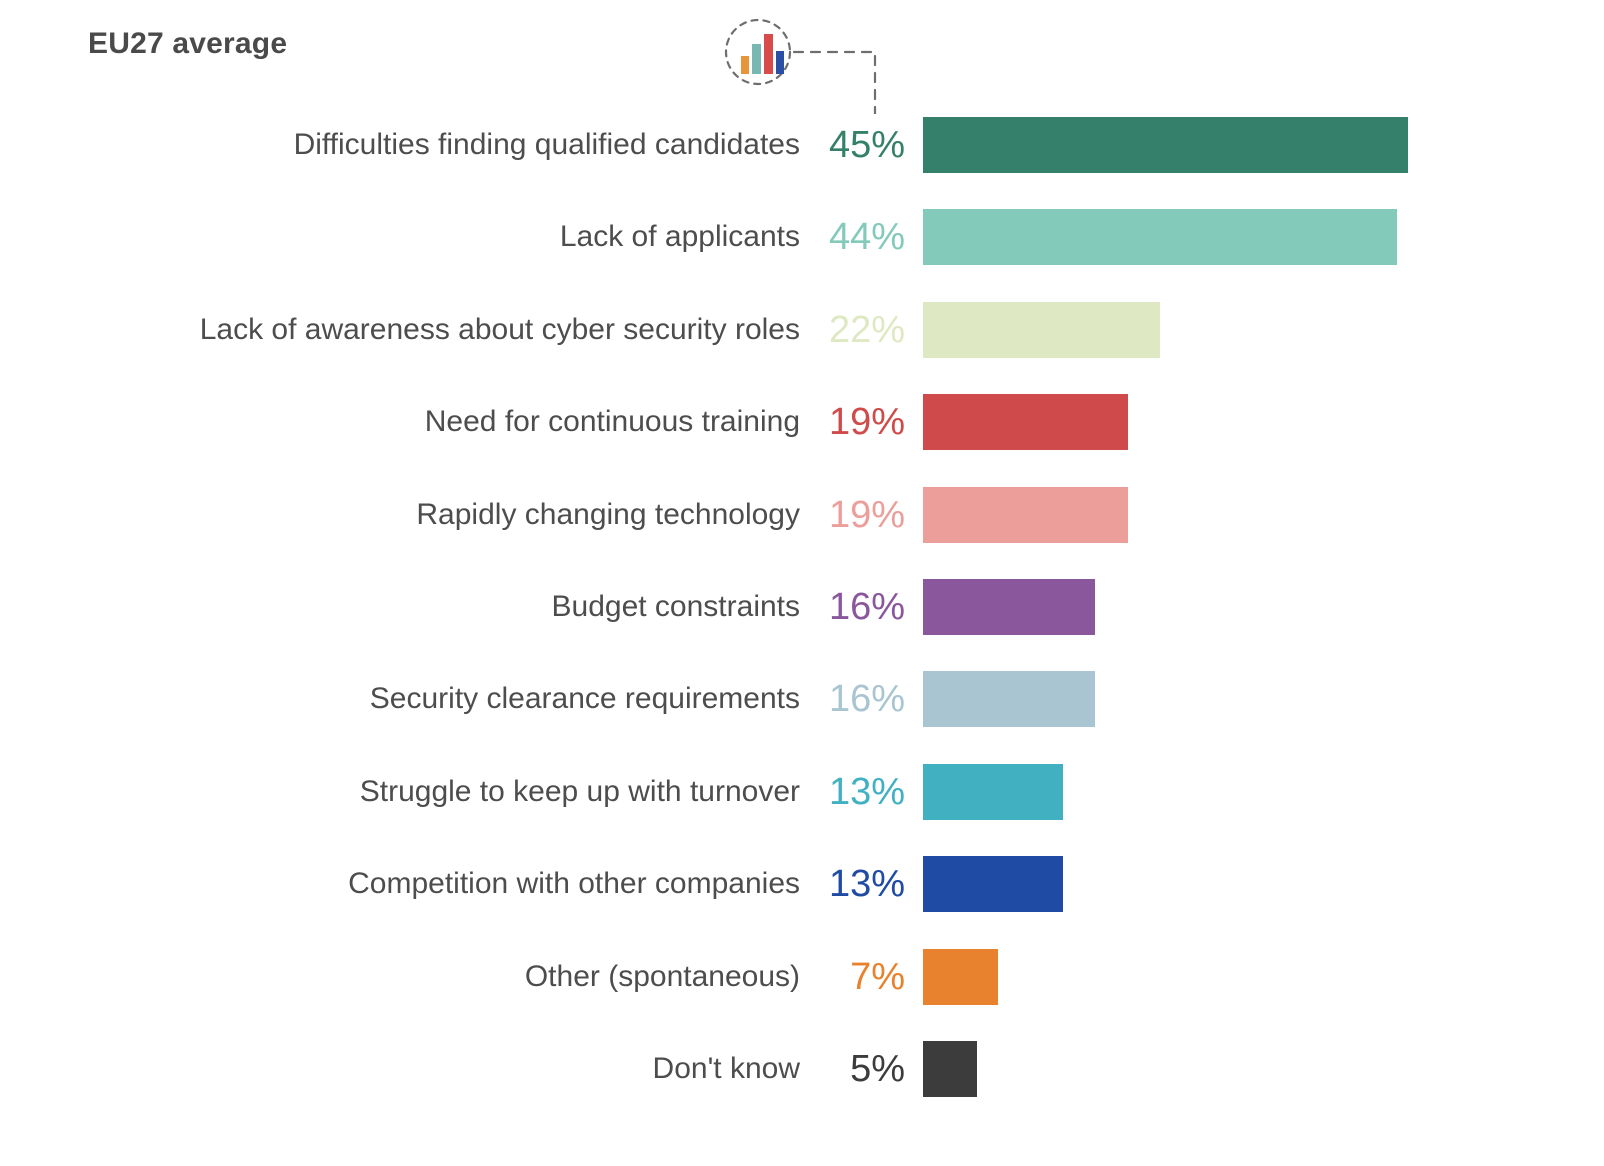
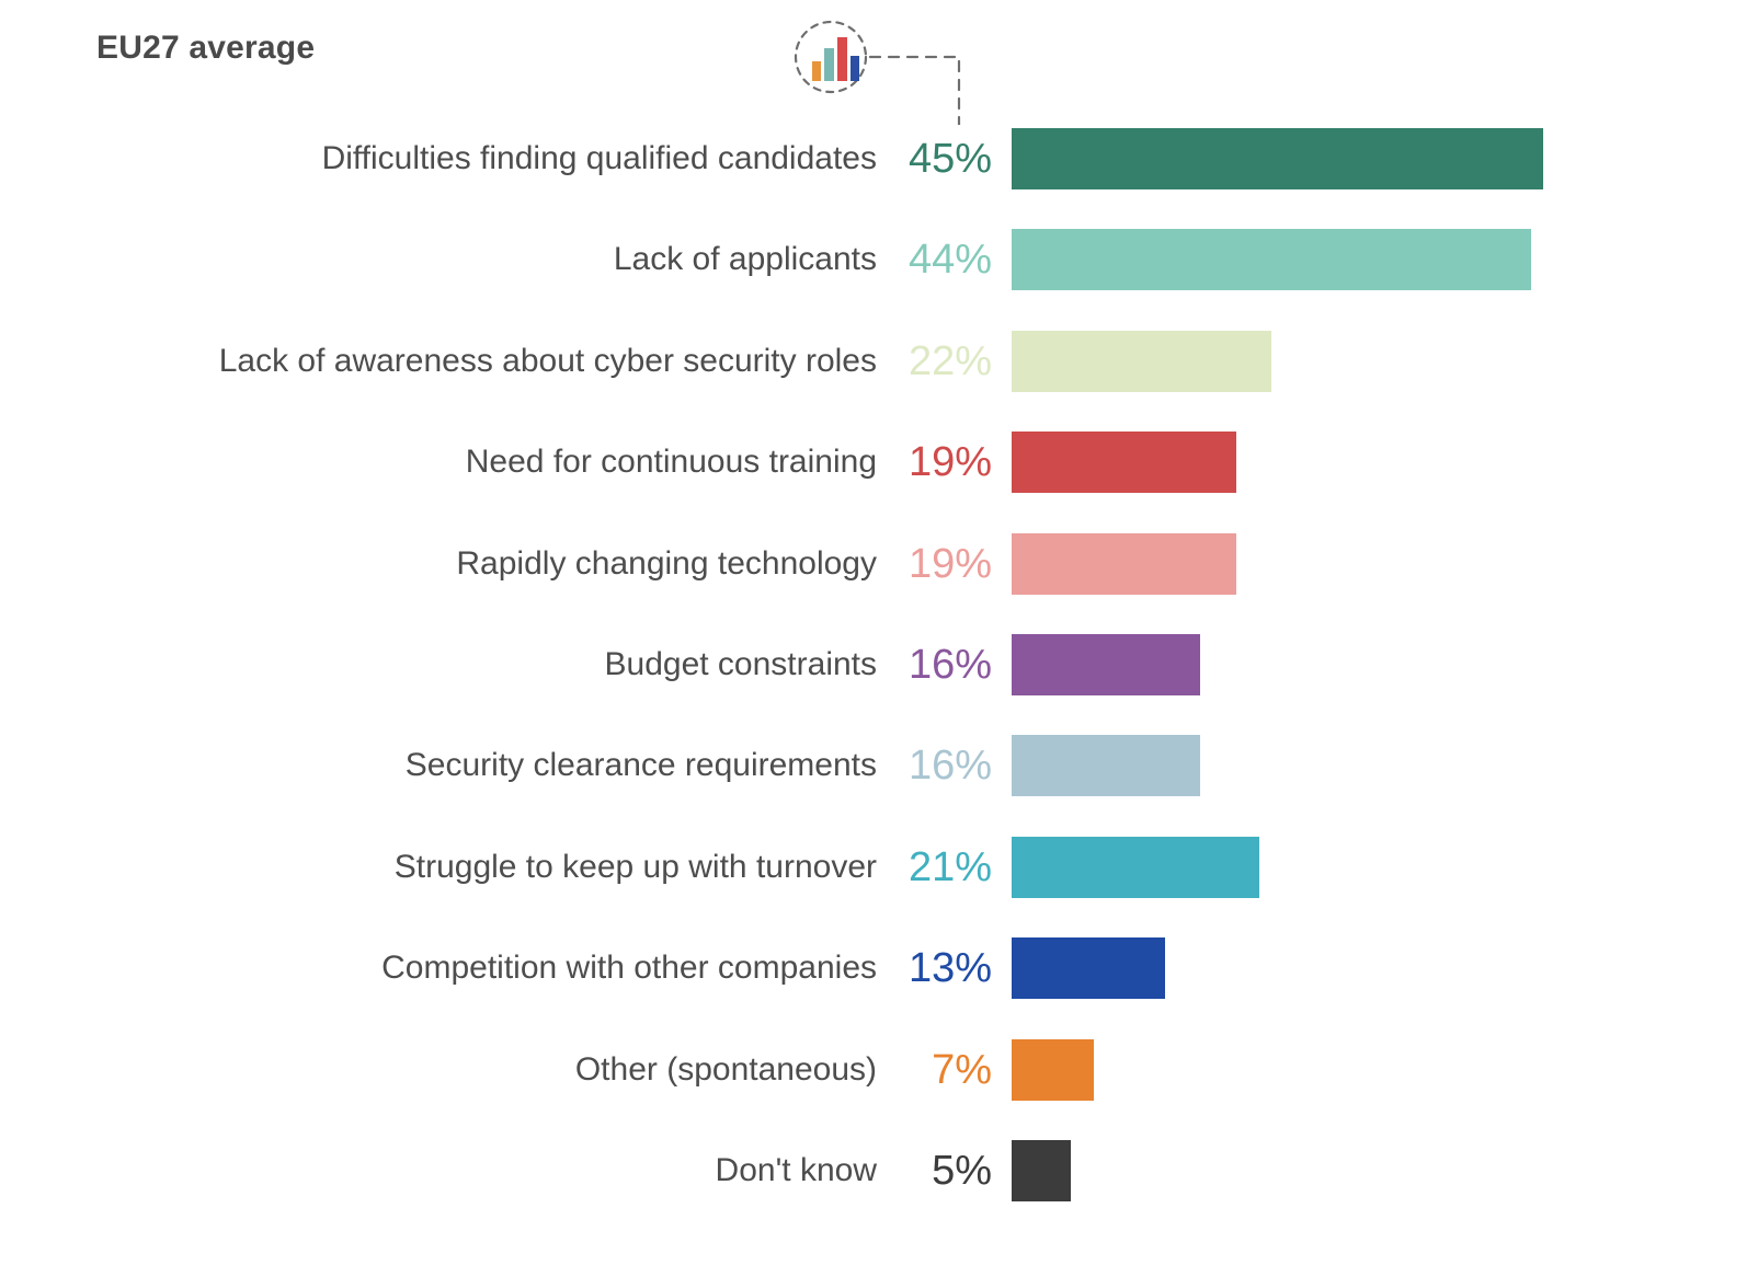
Struggle to keep up with turnover: 13% -> 21%
